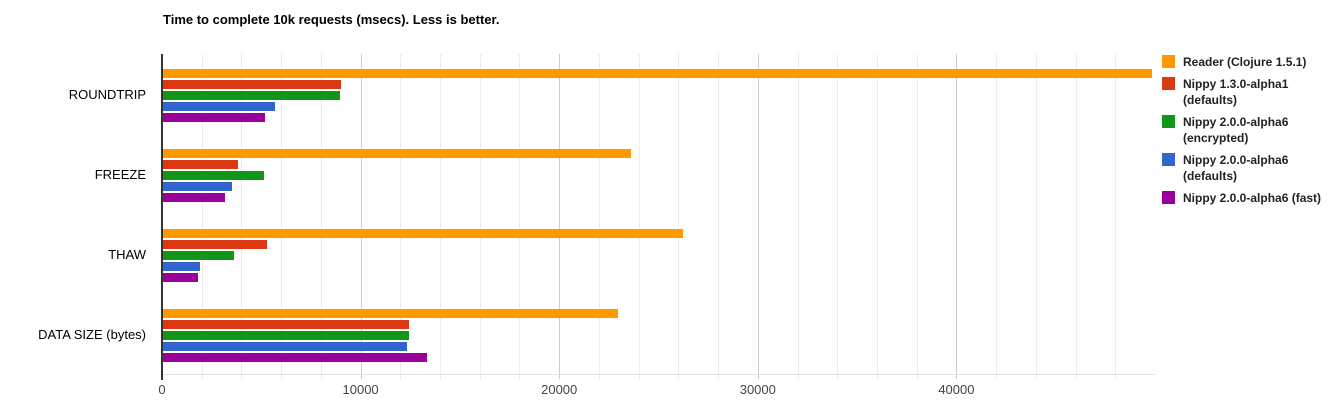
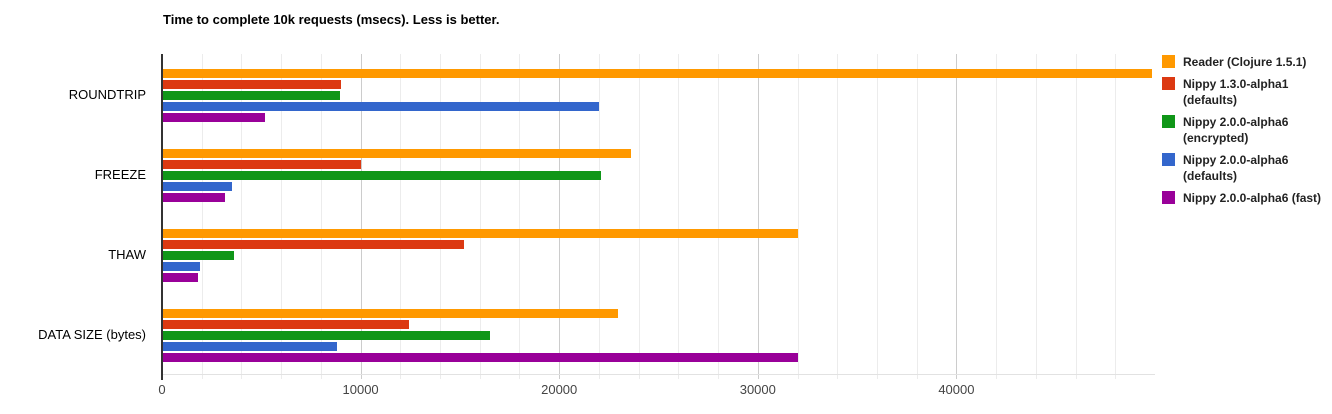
Nippy 2.0.0-alpha6 (defaults)/ROUNDTRIP: 5700 -> 22000
Nippy 1.3.0-alpha1 (defaults)/FREEZE: 3800 -> 10000
Nippy 2.0.0-alpha6 (encrypted)/FREEZE: 5100 -> 22100
Reader (Clojure 1.5.1)/THAW: 26200 -> 32000
Nippy 1.3.0-alpha1 (defaults)/THAW: 5300 -> 15200
Nippy 2.0.0-alpha6 (encrypted)/DATA SIZE (bytes): 12400 -> 16500
Nippy 2.0.0-alpha6 (defaults)/DATA SIZE (bytes): 12400 -> 8800
Nippy 2.0.0-alpha6 (fast)/DATA SIZE (bytes): 13400 -> 32000
